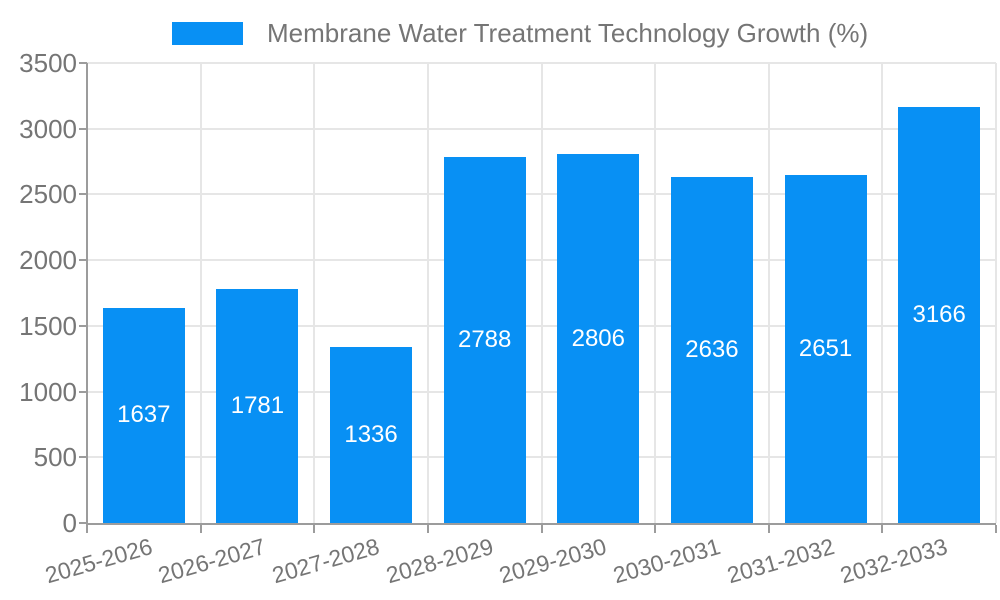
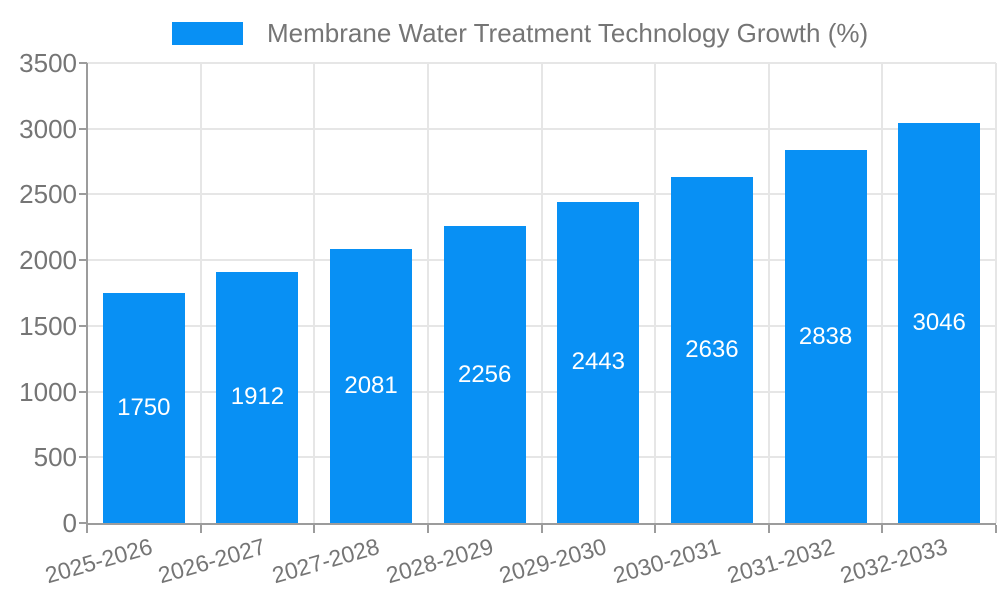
2025-2026: 1637 -> 1750
2026-2027: 1781 -> 1912
2027-2028: 1336 -> 2081
2028-2029: 2788 -> 2256
2029-2030: 2806 -> 2443
2031-2032: 2651 -> 2838
2032-2033: 3166 -> 3046
